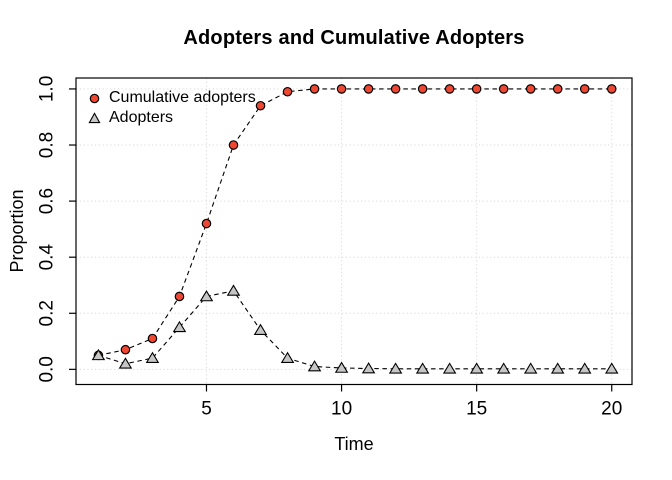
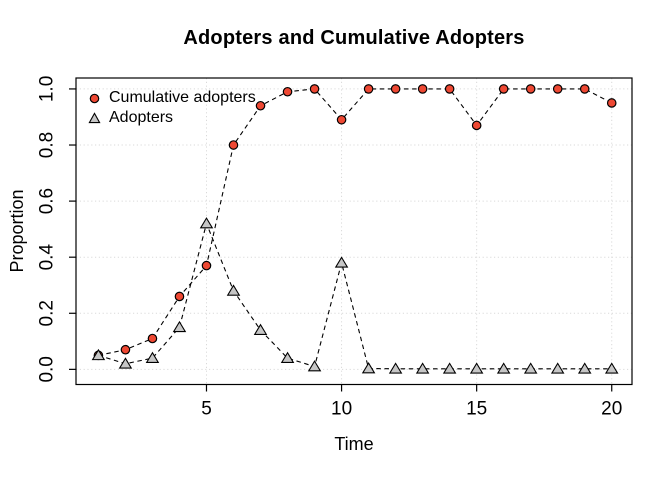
Cumulative adopters/5: 0.52 -> 0.37
Adopters/5: 0.26 -> 0.52
Cumulative adopters/10: 1.00 -> 0.89
Adopters/10: 0.01 -> 0.38
Cumulative adopters/15: 1.00 -> 0.87
Cumulative adopters/20: 1.00 -> 0.95
